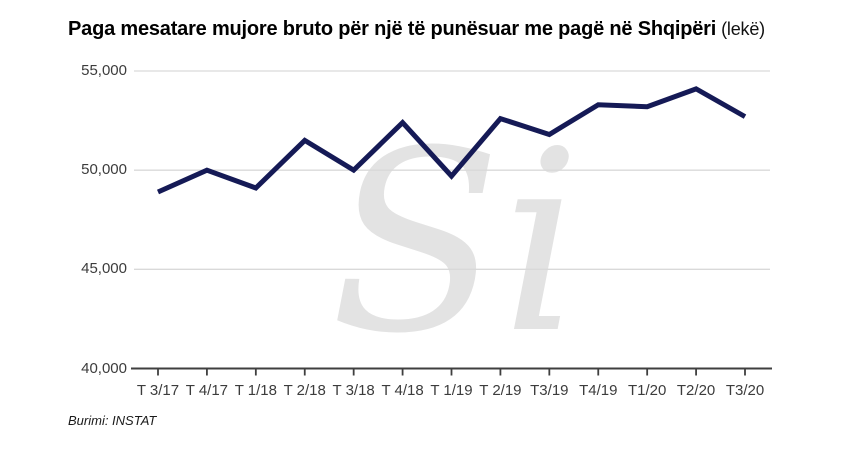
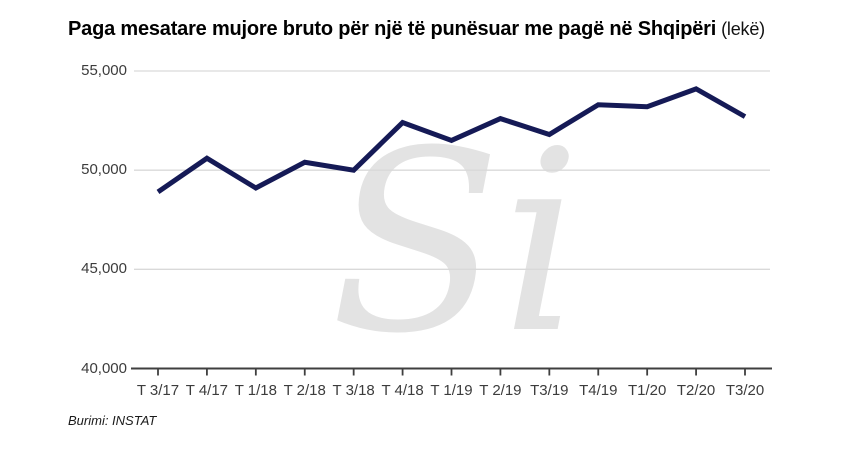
T 4/17: 50000 -> 50600
T 2/18: 51500 -> 50400
T 1/19: 49700 -> 51500
